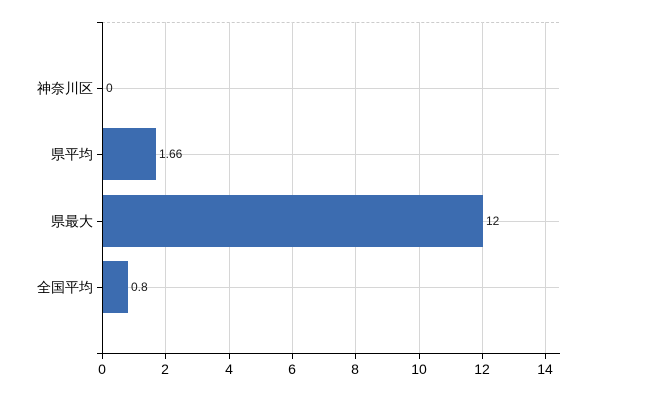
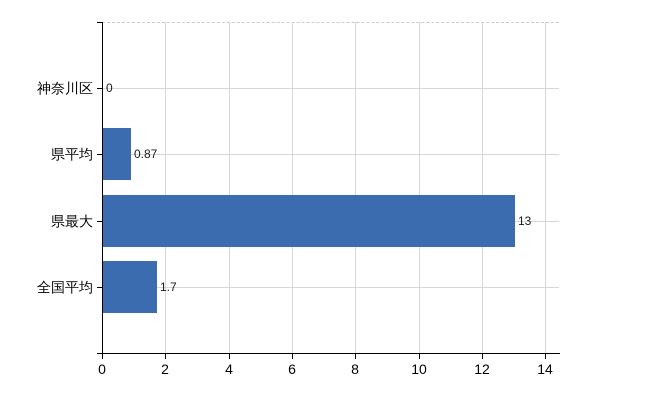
県平均: 1.66 -> 0.87
県最大: 12 -> 13
全国平均: 0.8 -> 1.7
